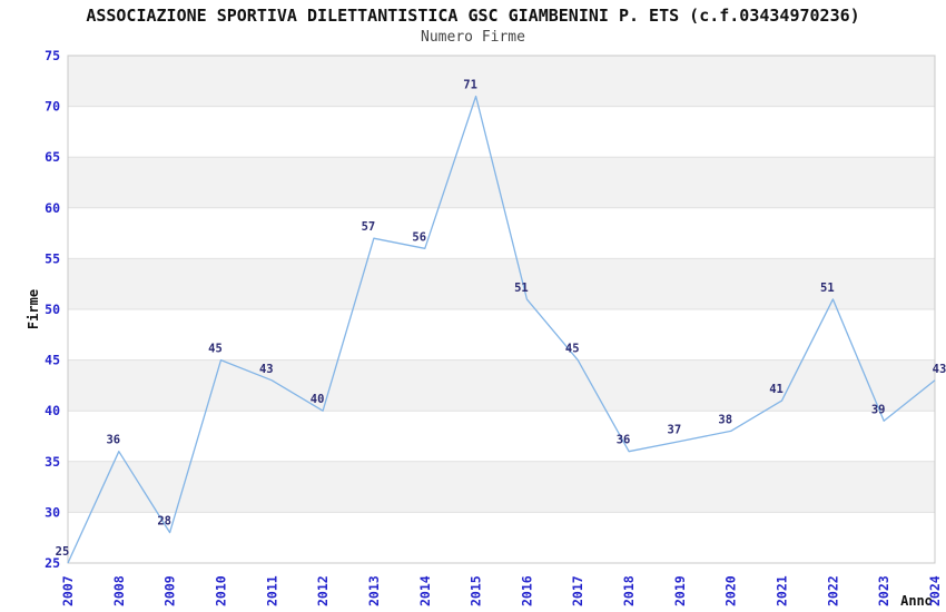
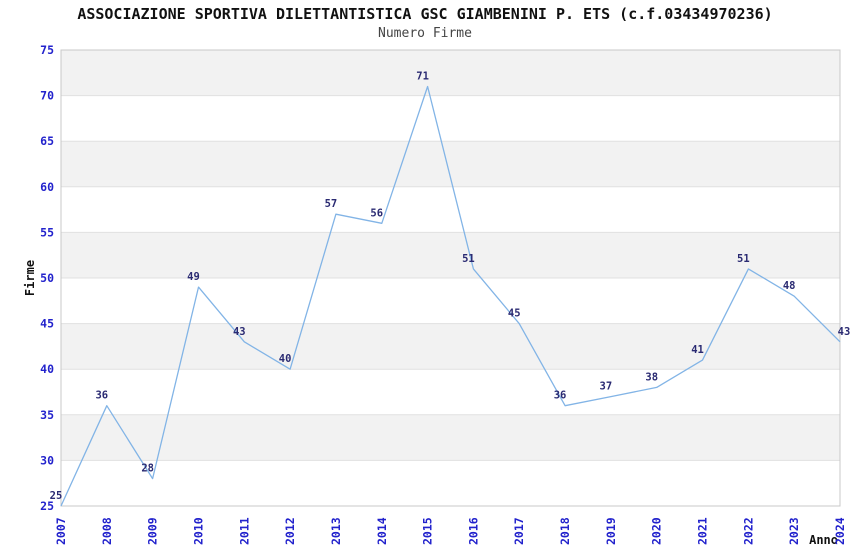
2010: 45 -> 49
2023: 39 -> 48
